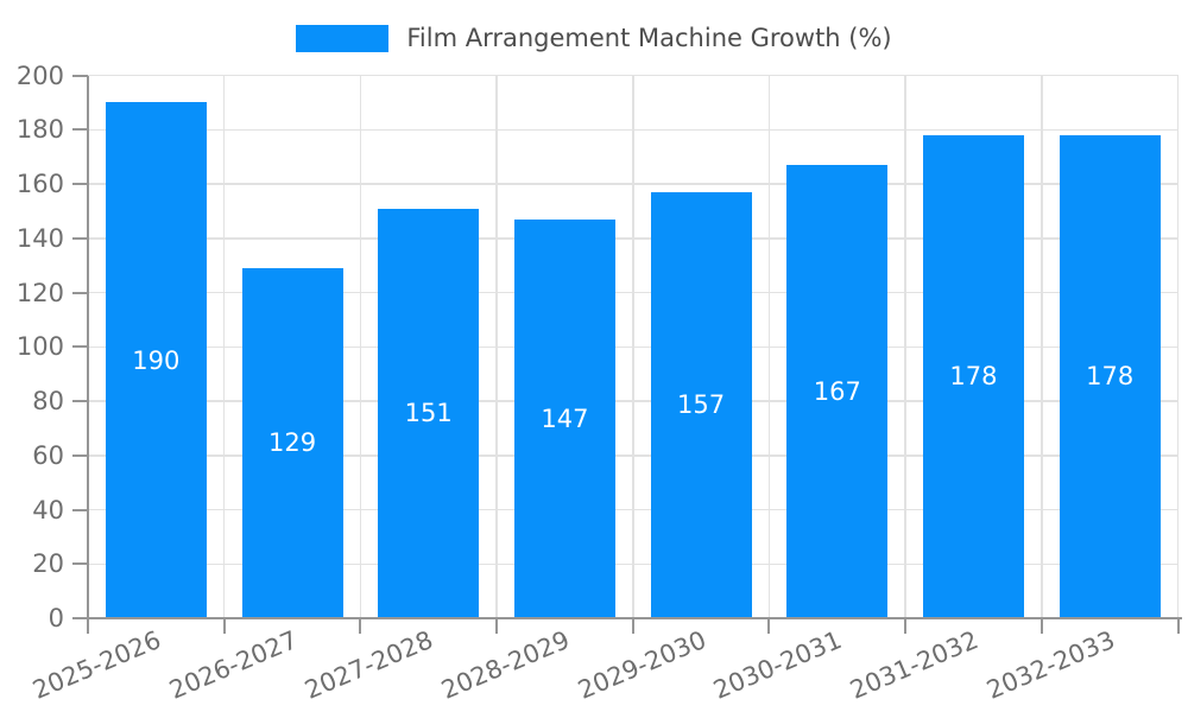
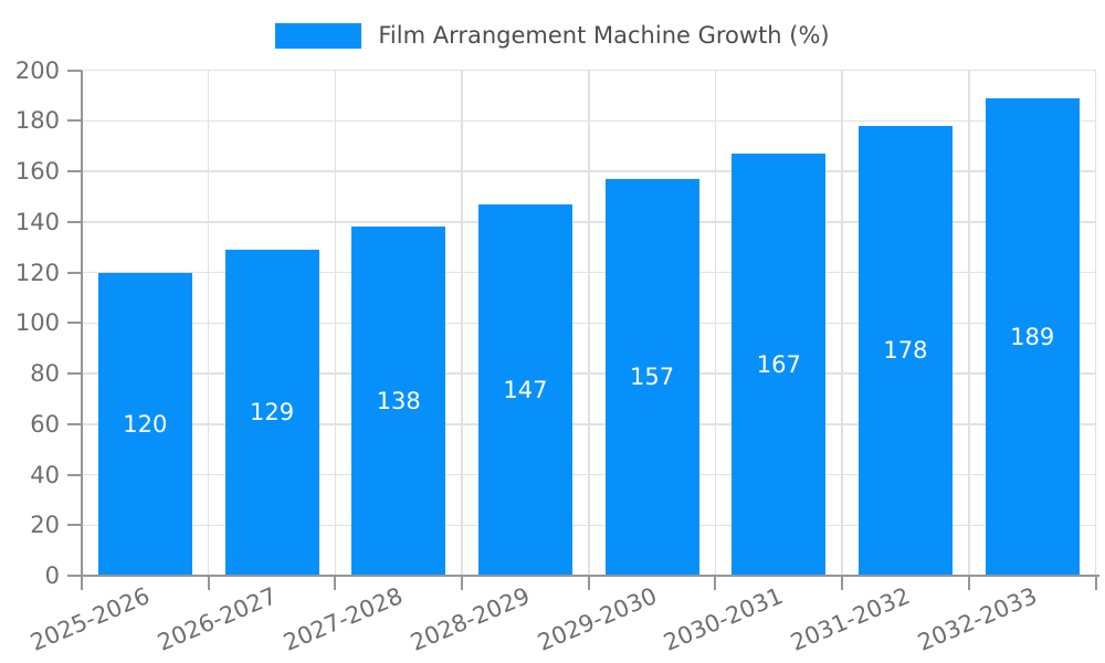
2025-2026: 190 -> 120
2027-2028: 151 -> 138
2032-2033: 178 -> 189
